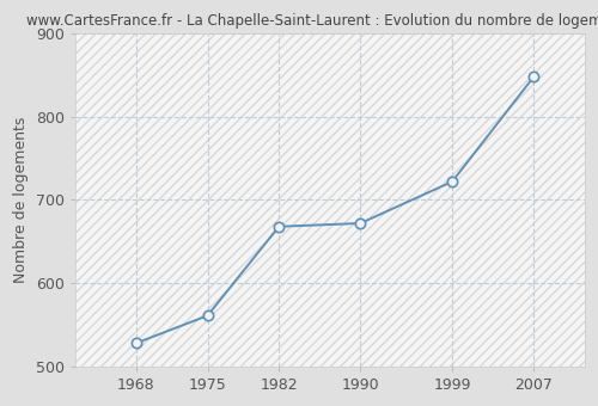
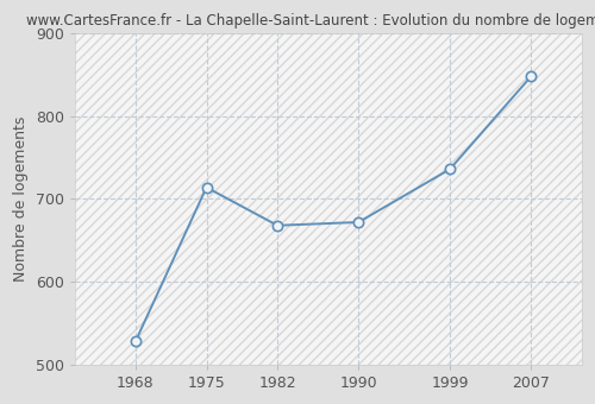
1975: 561 -> 714
1999: 722 -> 736
